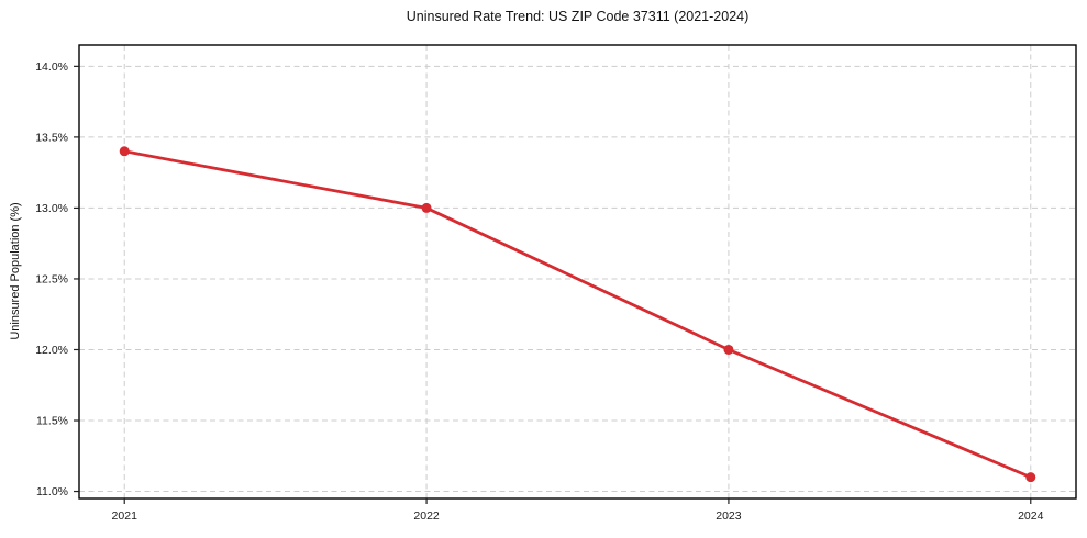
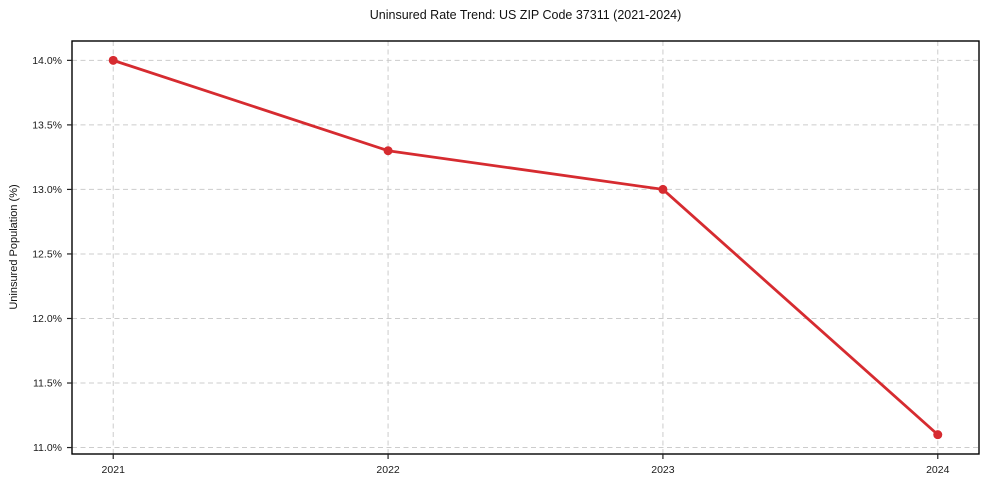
2021: 13.4% -> 14.0%
2022: 13.0% -> 13.3%
2023: 12.0% -> 13.0%
